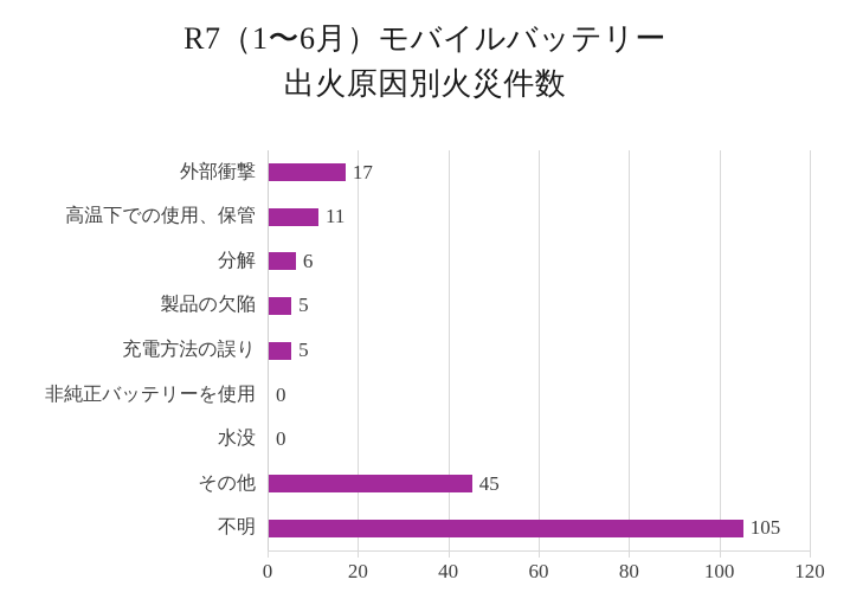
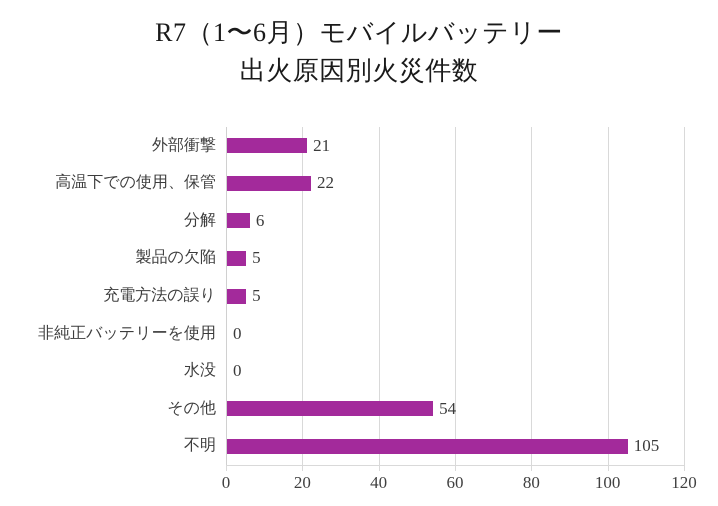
外部衝撃: 17 -> 21
高温下での使用、保管: 11 -> 22
その他: 45 -> 54
